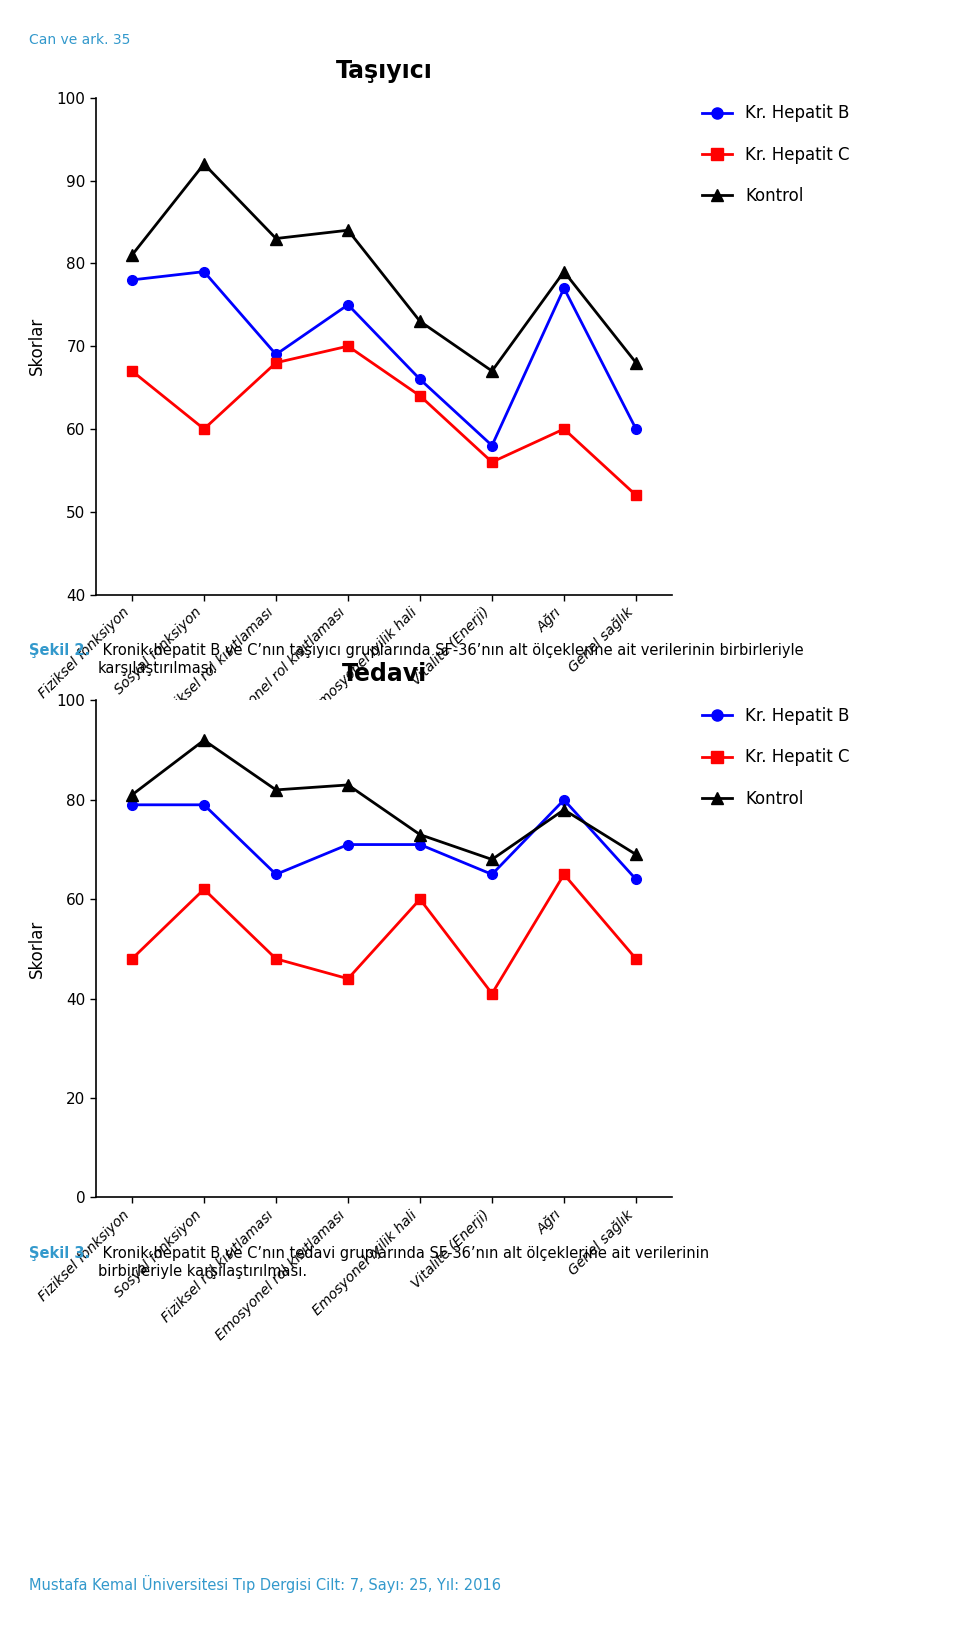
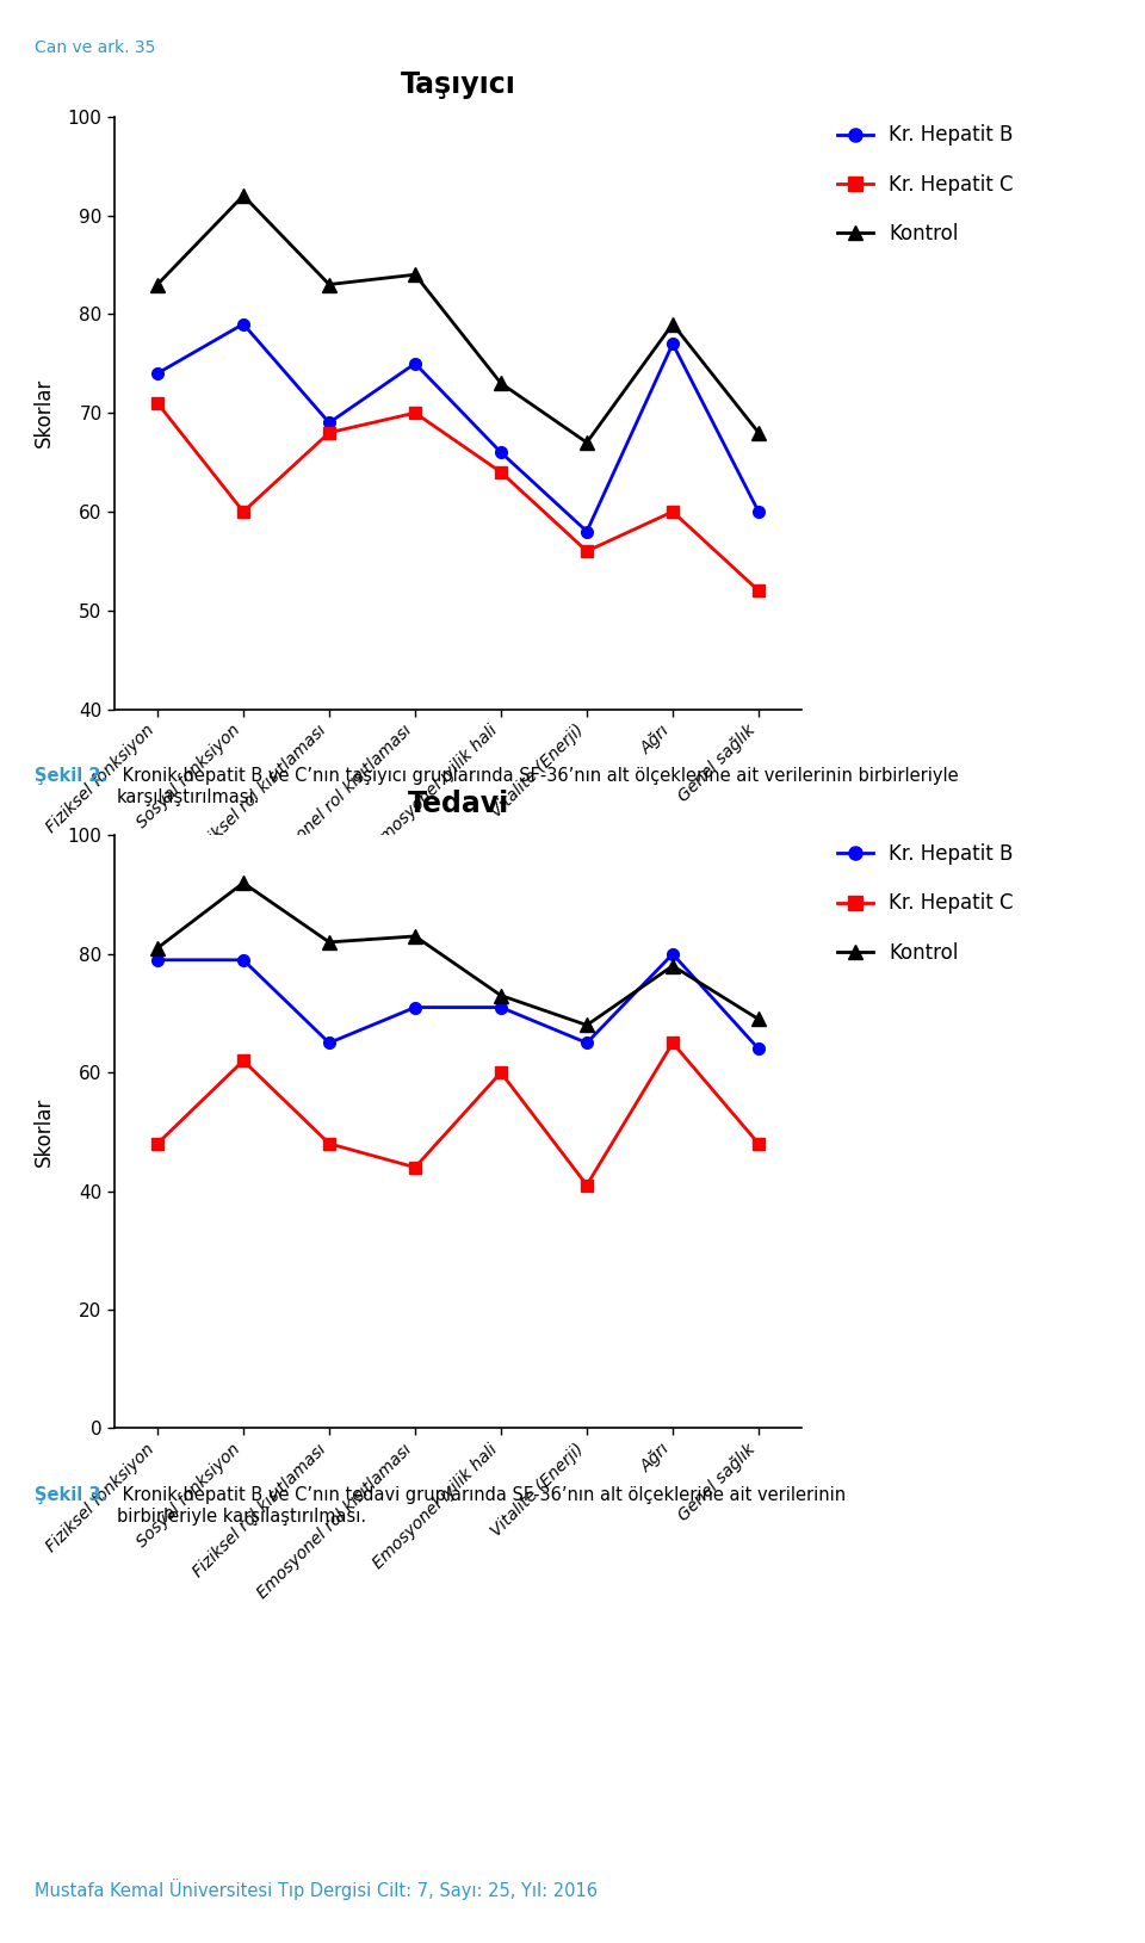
Taşıyıcı/Kr. Hepatit B/Fiziksel fonksiyon: 78 -> 74
Taşıyıcı/Kr. Hepatit C/Fiziksel fonksiyon: 67 -> 71
Taşıyıcı/Kontrol/Fiziksel fonksiyon: 81 -> 83
